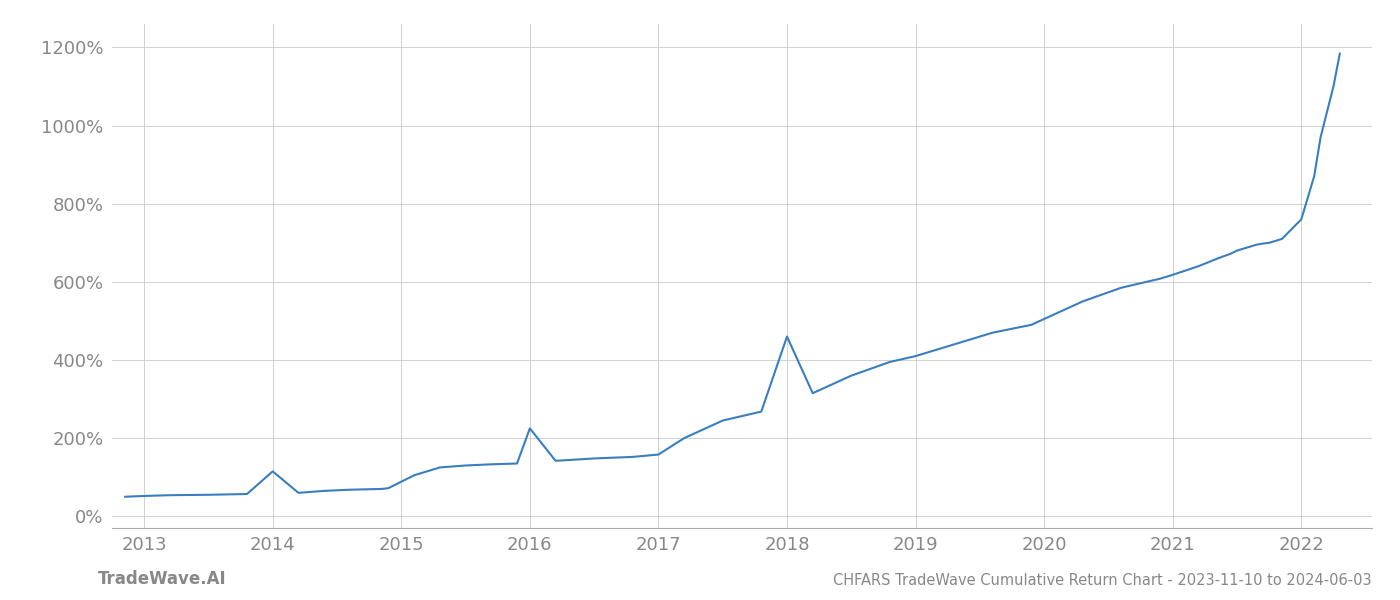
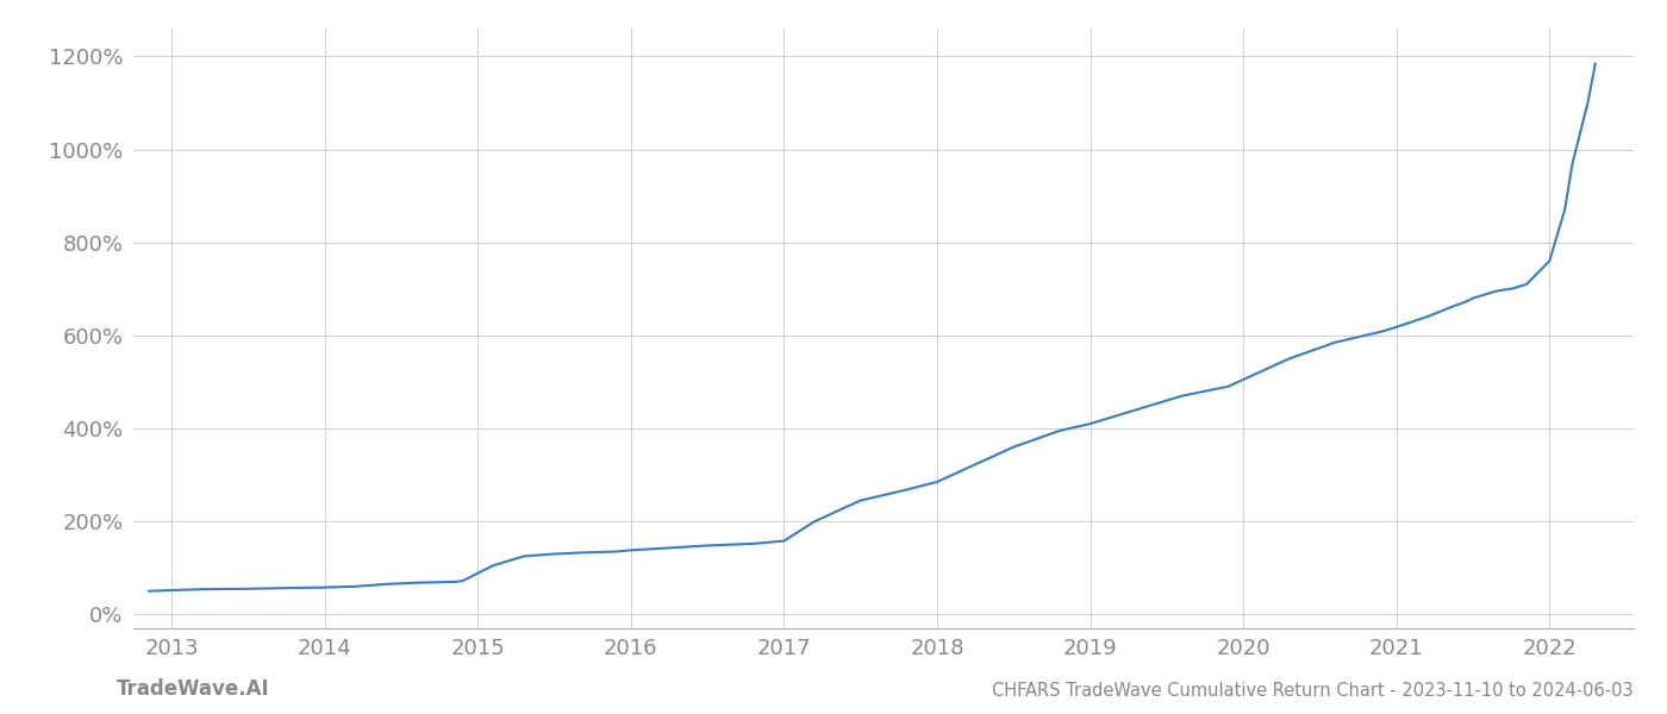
2014: 115% -> 58%
2016: 225% -> 138%
2018: 460% -> 285%
